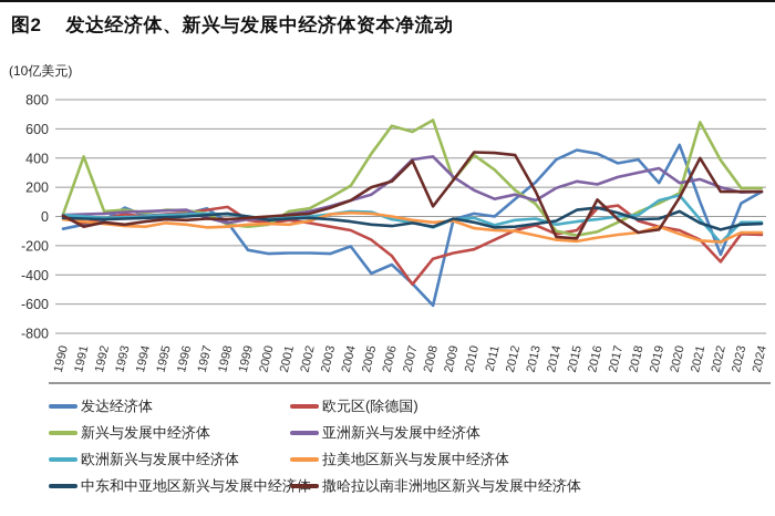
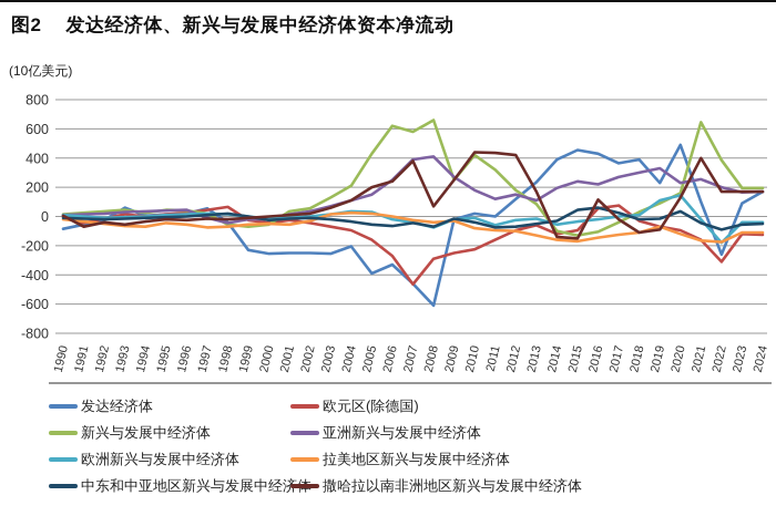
新兴与发展中经济体/1991: 410 -> 20
